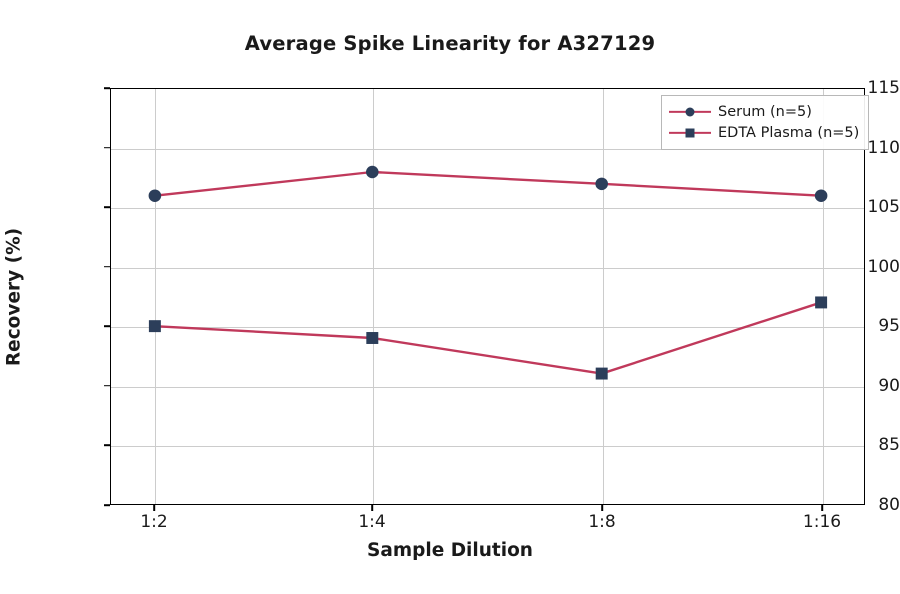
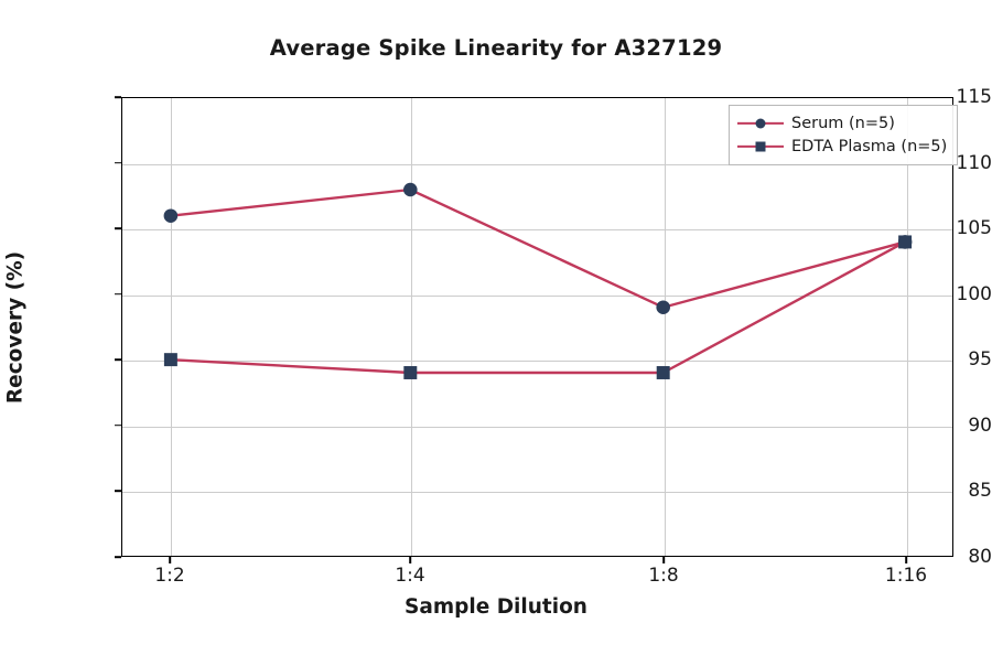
Serum (n=5)/1:8: 107 -> 99
EDTA Plasma (n=5)/1:8: 91 -> 94
Serum (n=5)/1:16: 106 -> 104
EDTA Plasma (n=5)/1:16: 97 -> 104
